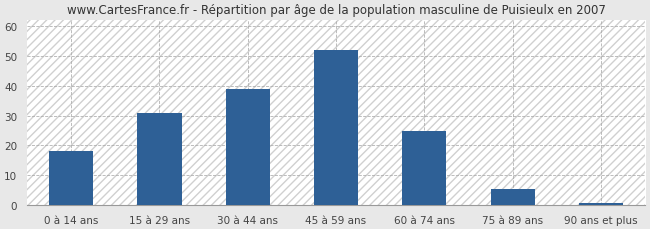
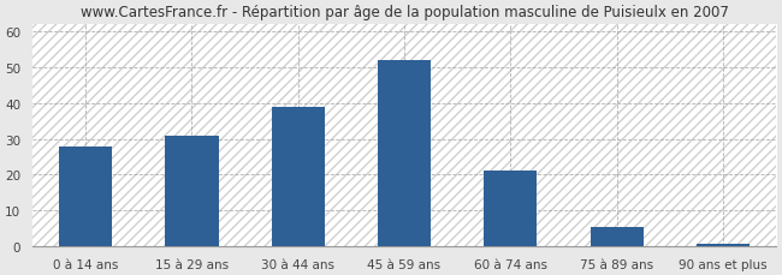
0 à 14 ans: 18.0 -> 28.0
60 à 74 ans: 25.0 -> 21.0
